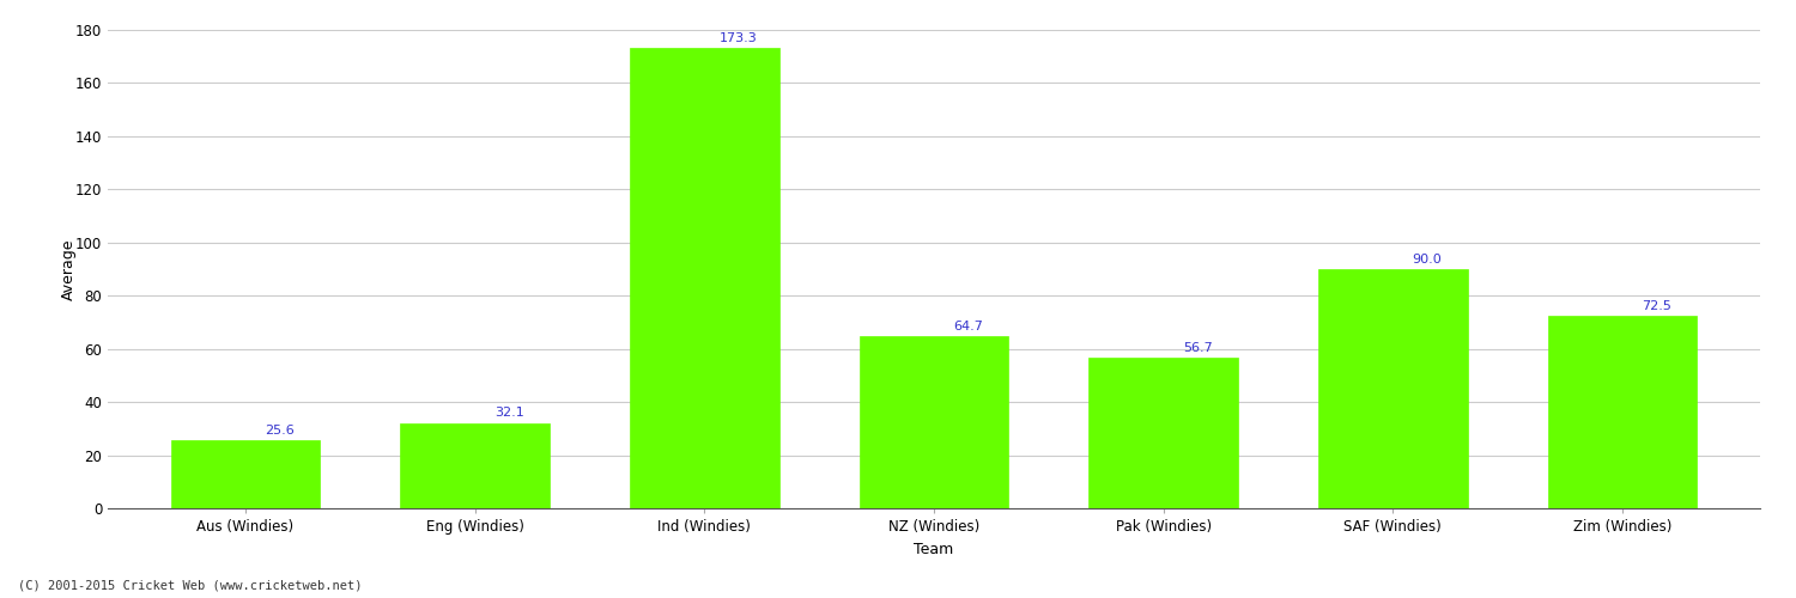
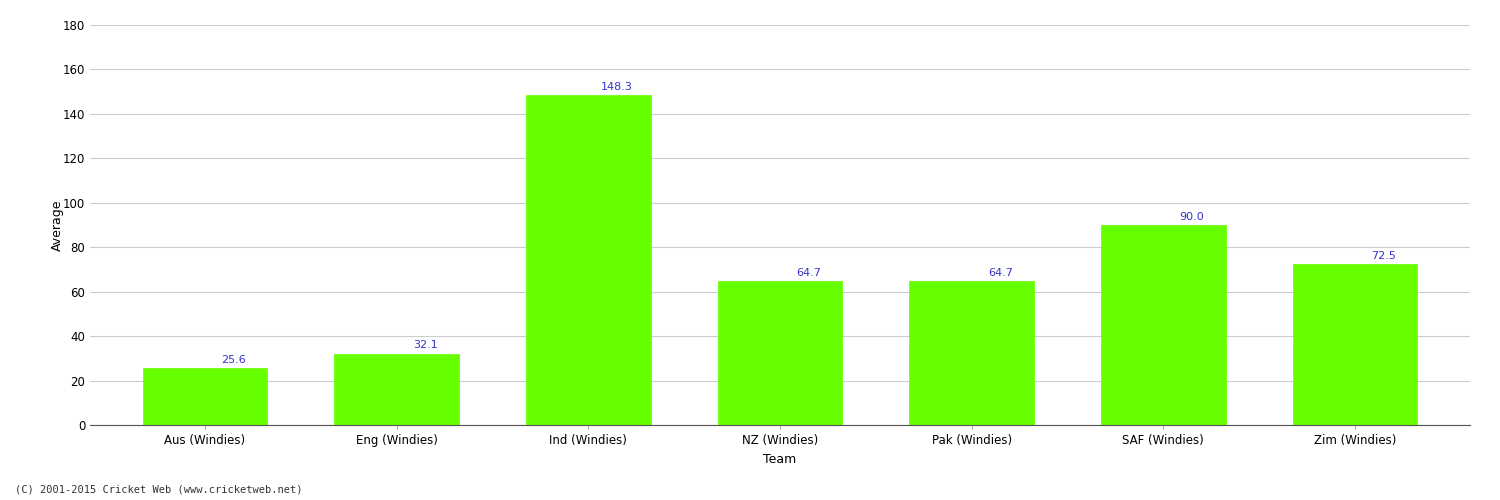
Ind (Windies): 173.3 -> 148.3
Pak (Windies): 56.7 -> 64.7
